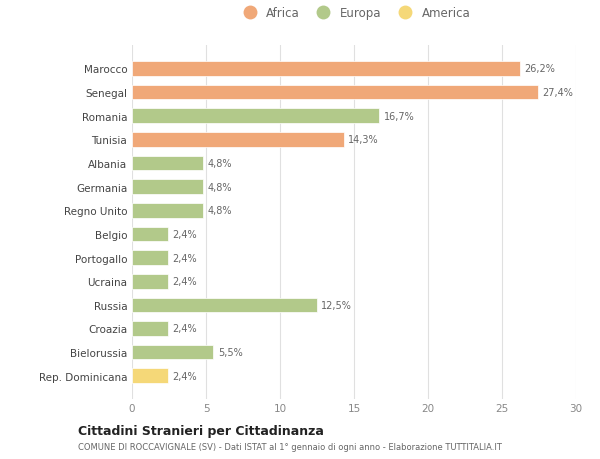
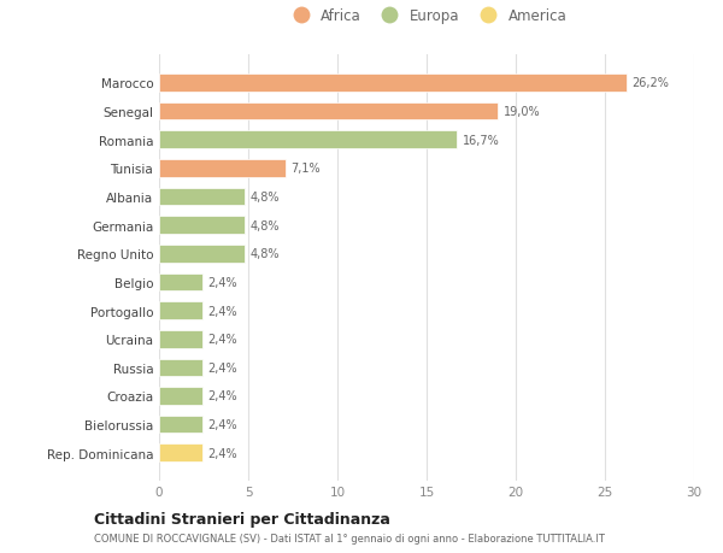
Senegal: 27,4% -> 19,0%
Tunisia: 14,3% -> 7,1%
Russia: 12,5% -> 2,4%
Bielorussia: 5,5% -> 2,4%
